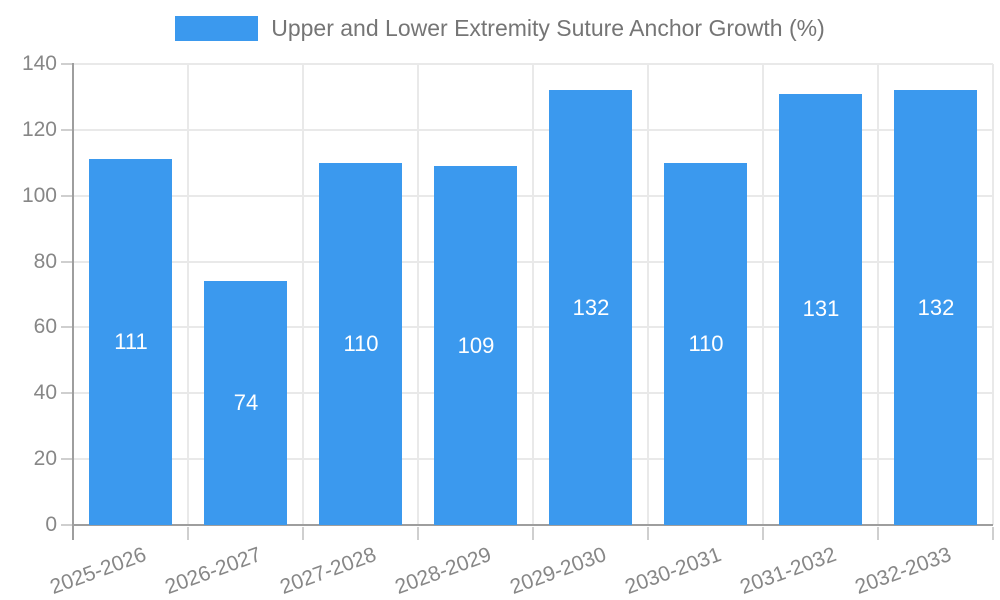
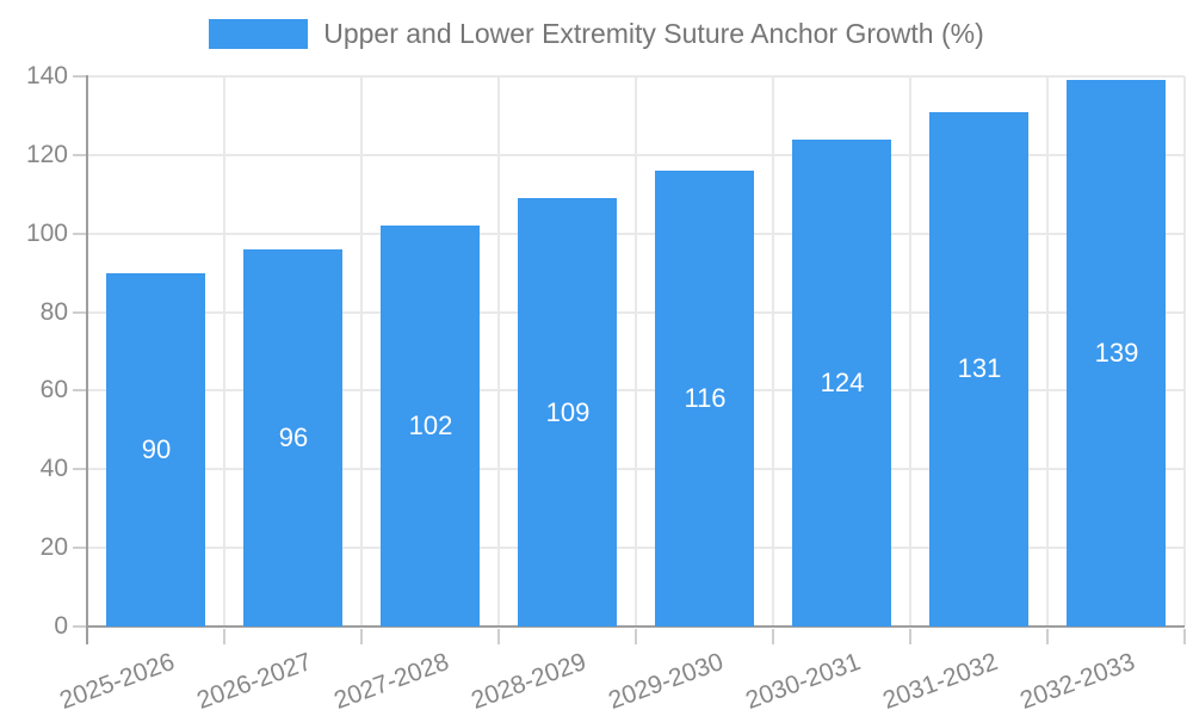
2025-2026: 111 -> 90
2026-2027: 74 -> 96
2027-2028: 110 -> 102
2029-2030: 132 -> 116
2030-2031: 110 -> 124
2032-2033: 132 -> 139
